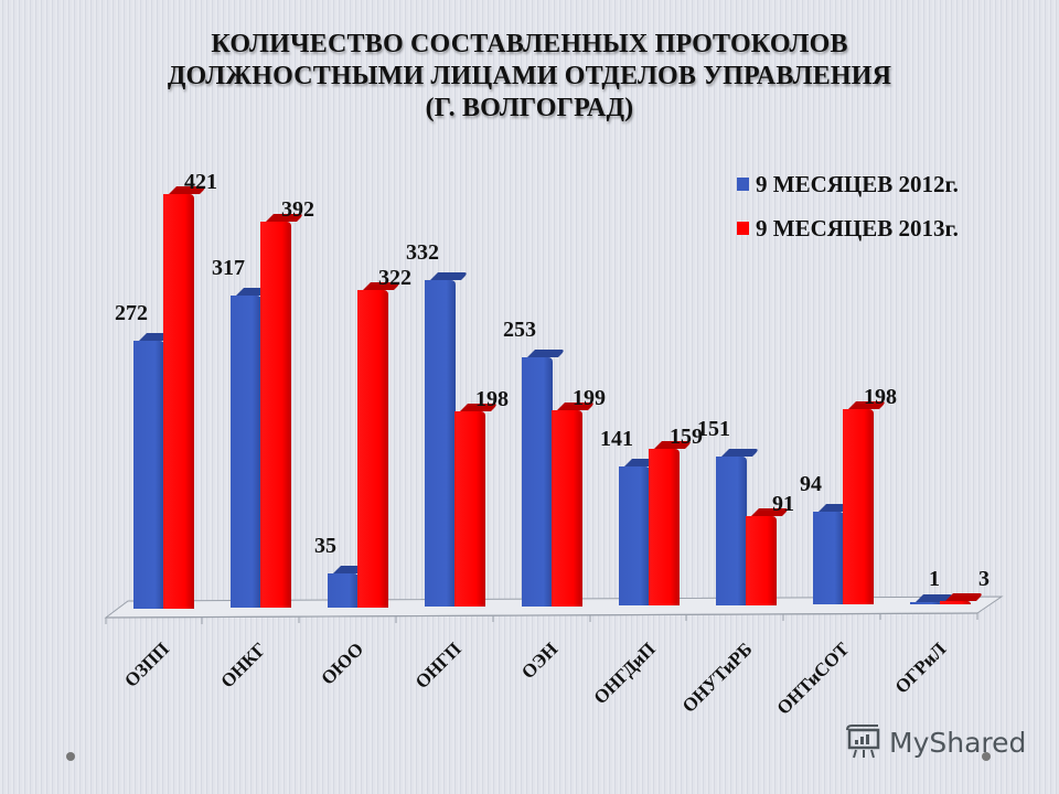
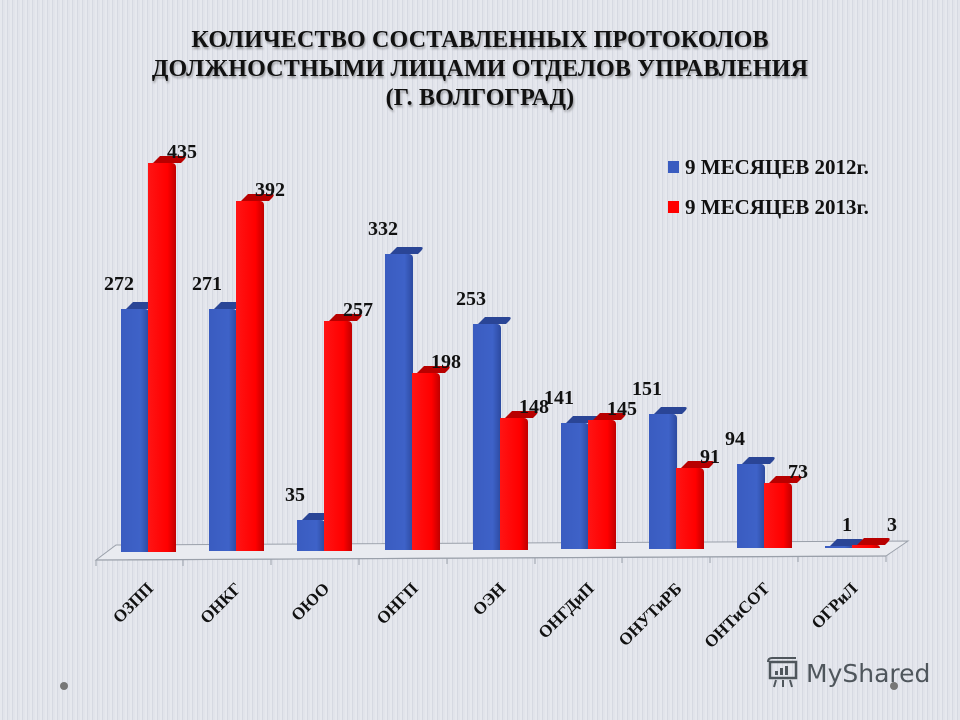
9 МЕСЯЦЕВ 2013г./ОЗПП: 421 -> 435
9 МЕСЯЦЕВ 2012г./ОНКГ: 317 -> 271
9 МЕСЯЦЕВ 2013г./ОЮО: 322 -> 257
9 МЕСЯЦЕВ 2013г./ОЭН: 199 -> 148
9 МЕСЯЦЕВ 2013г./ОНГДиП: 159 -> 145
9 МЕСЯЦЕВ 2013г./ОНТиСОТ: 198 -> 73
